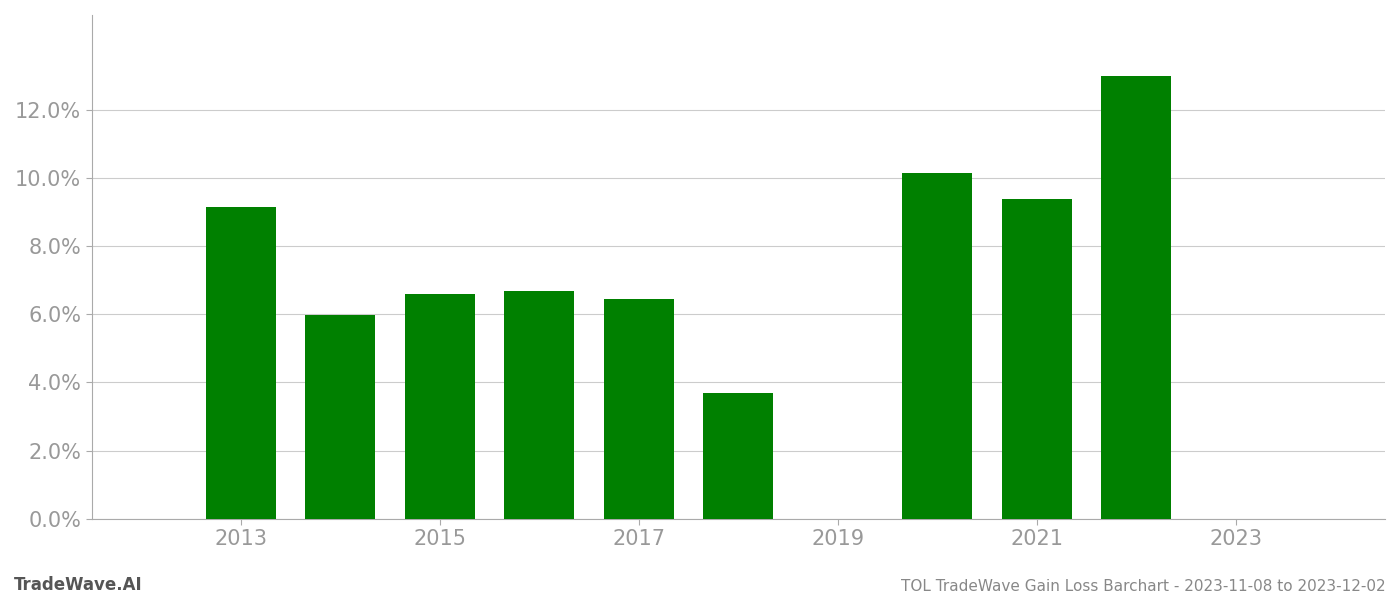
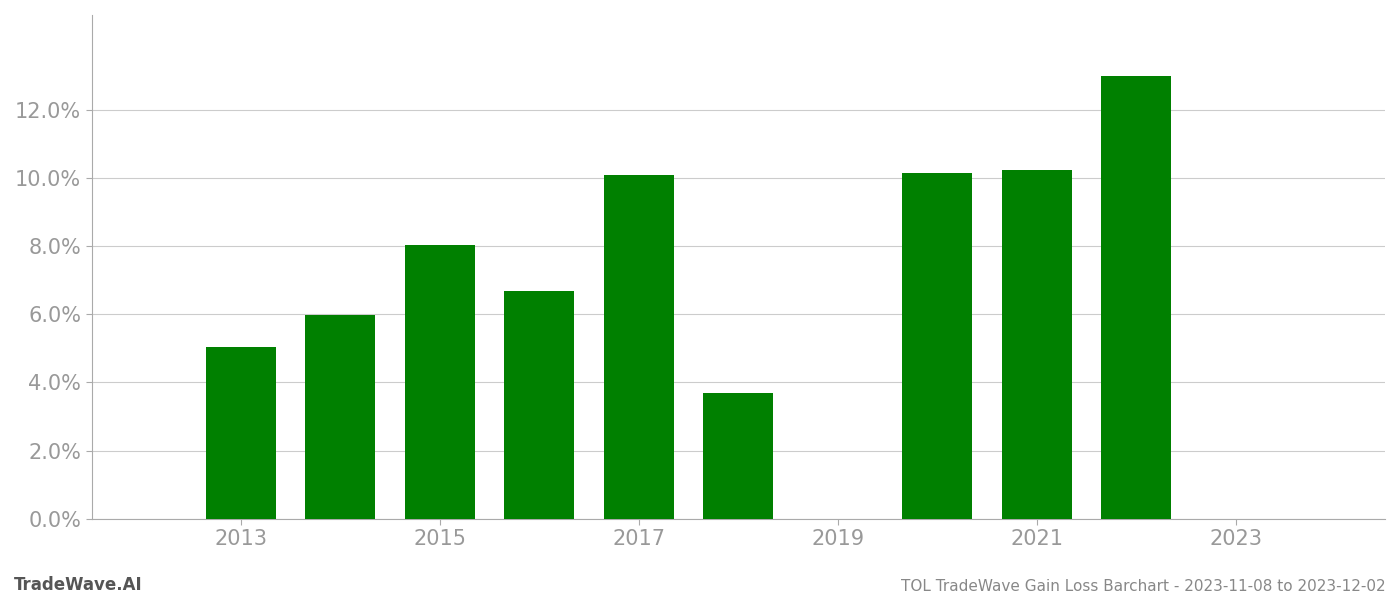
2013: 9.15% -> 5.05%
2015: 6.60% -> 8.05%
2017: 6.45% -> 10.10%
2021: 9.40% -> 10.25%
